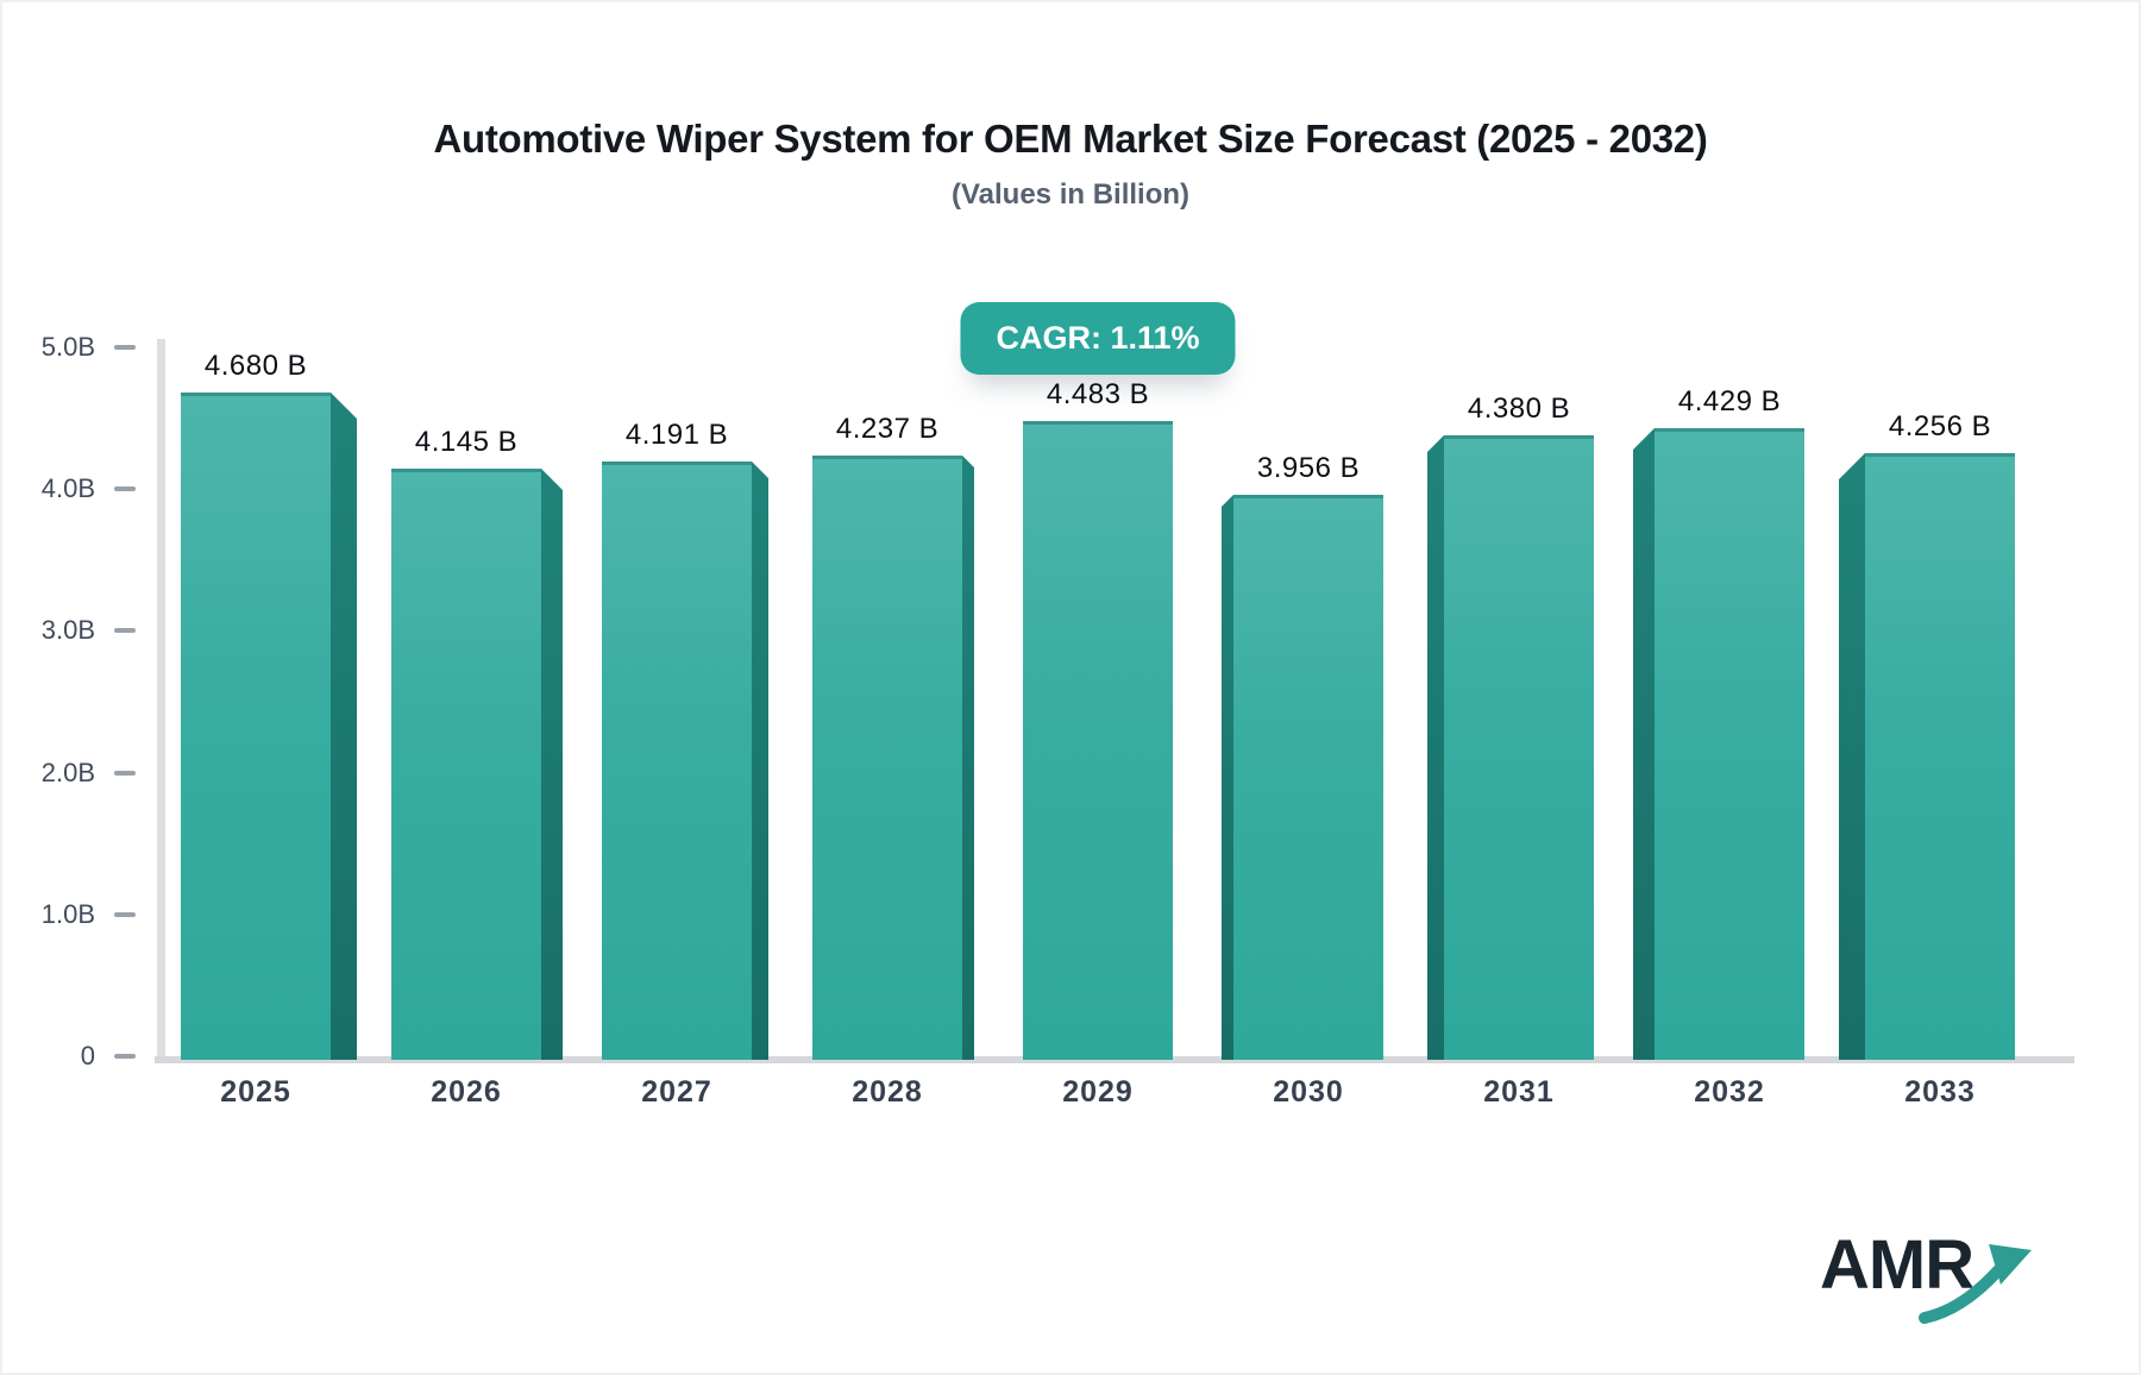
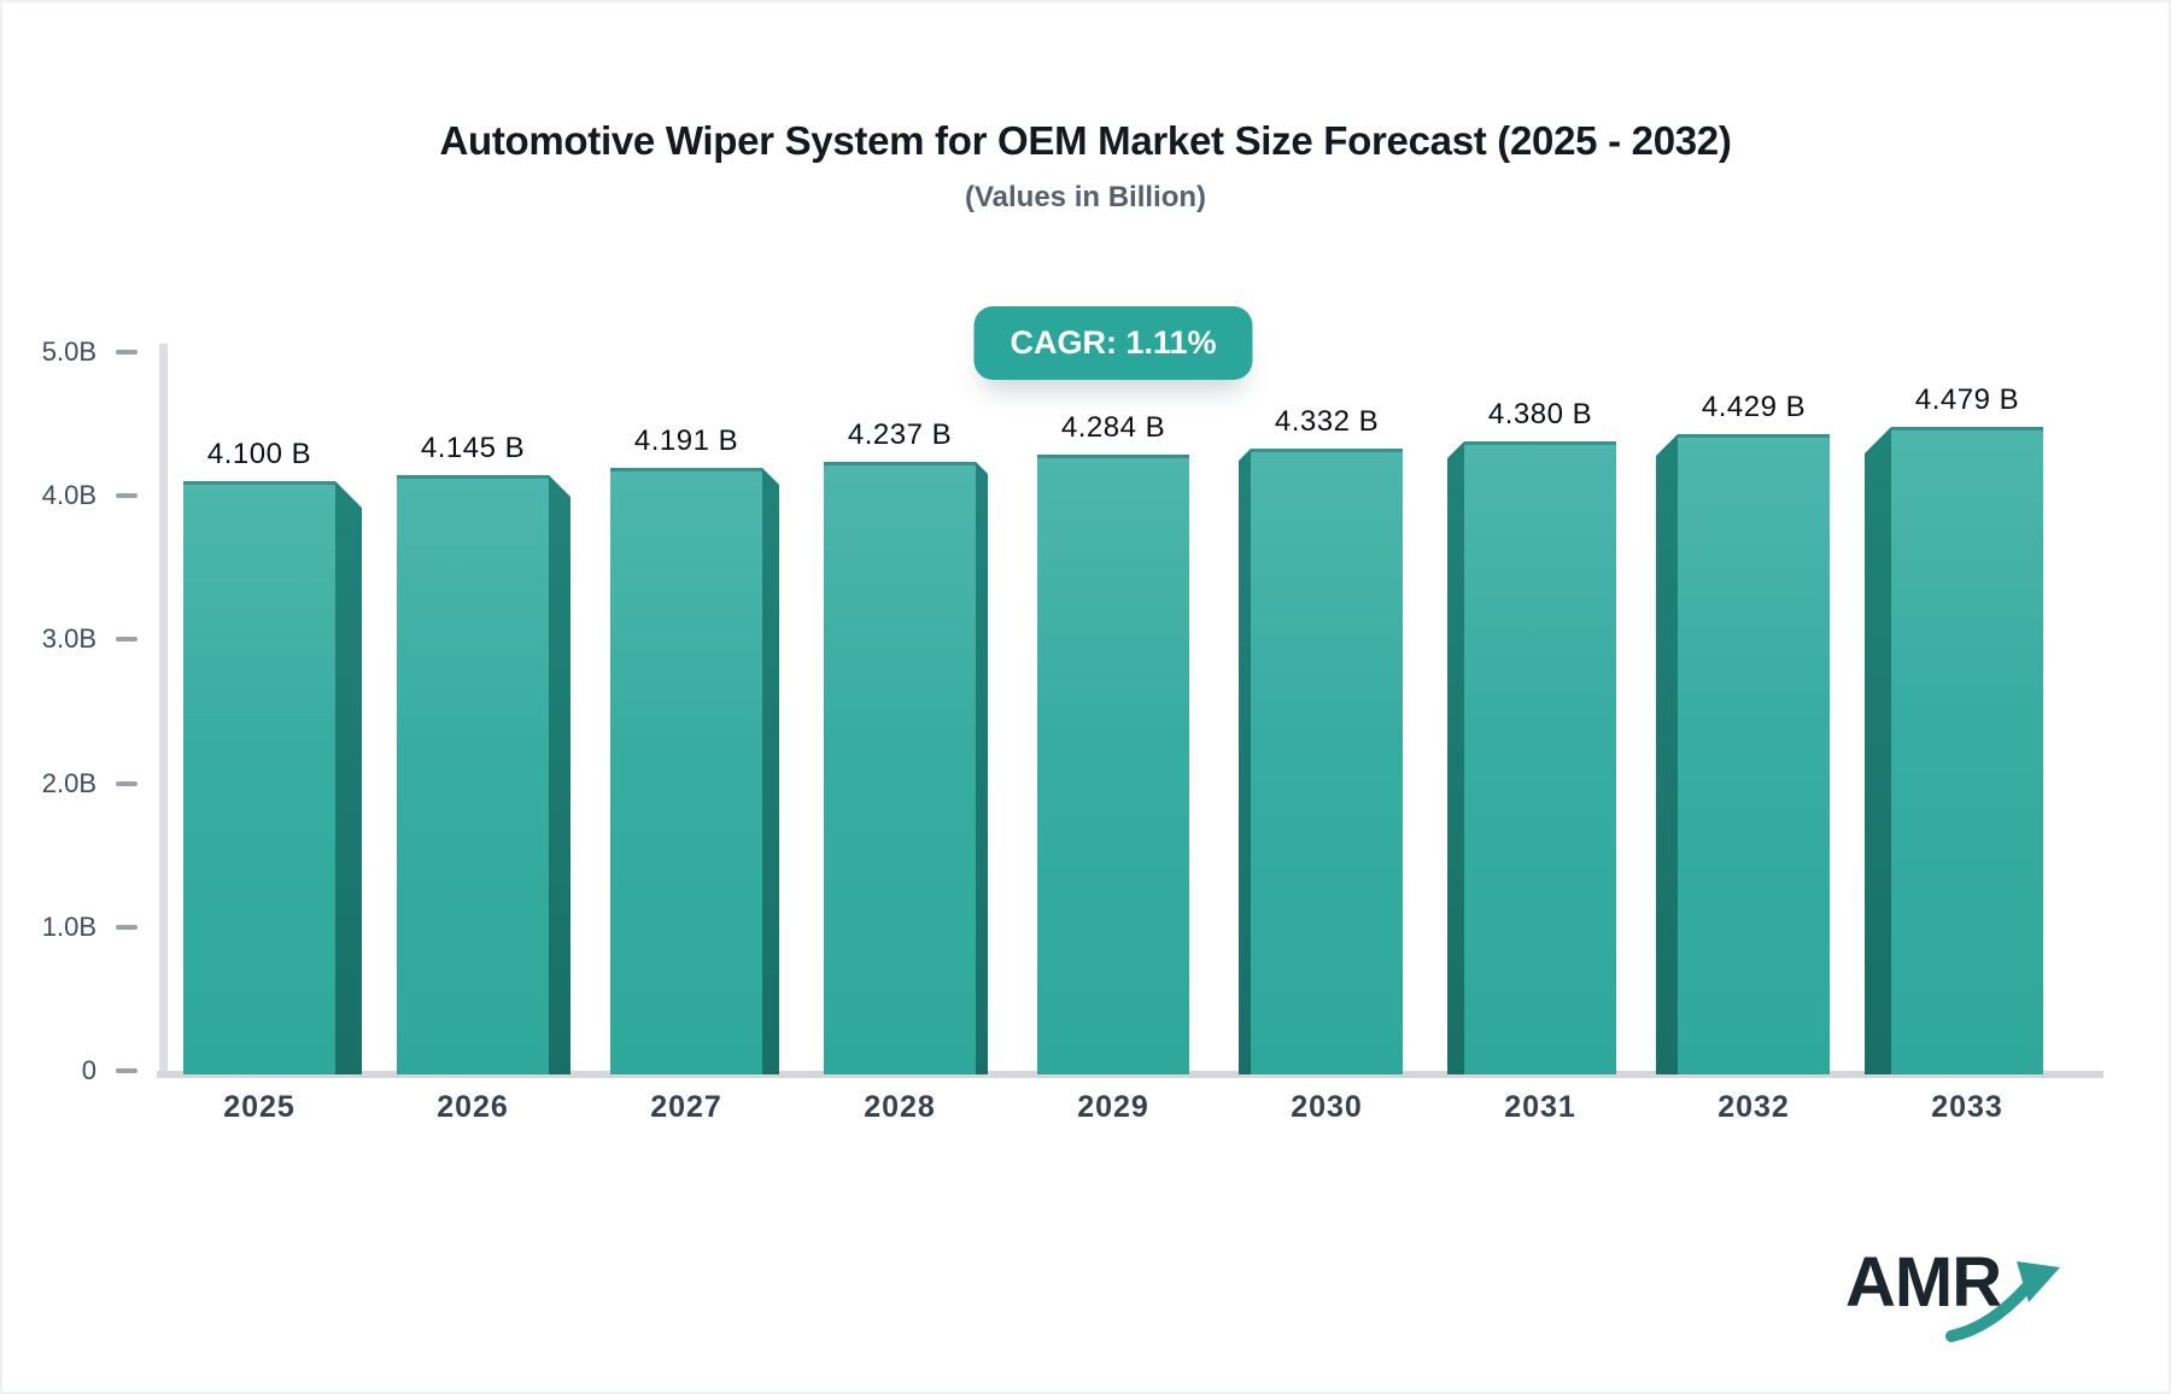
2025: 4.680 -> 4.100
2029: 4.483 -> 4.284
2030: 3.956 -> 4.332
2033: 4.256 -> 4.479
